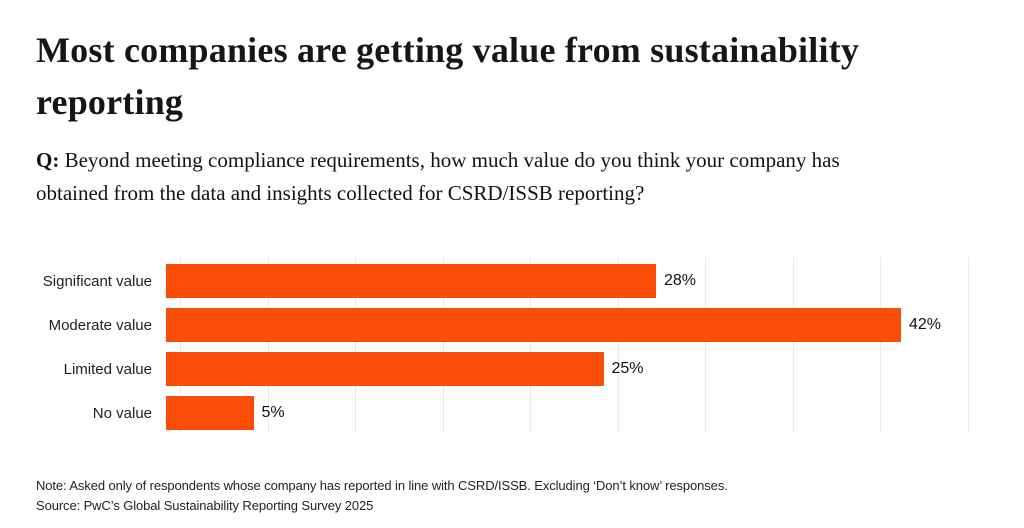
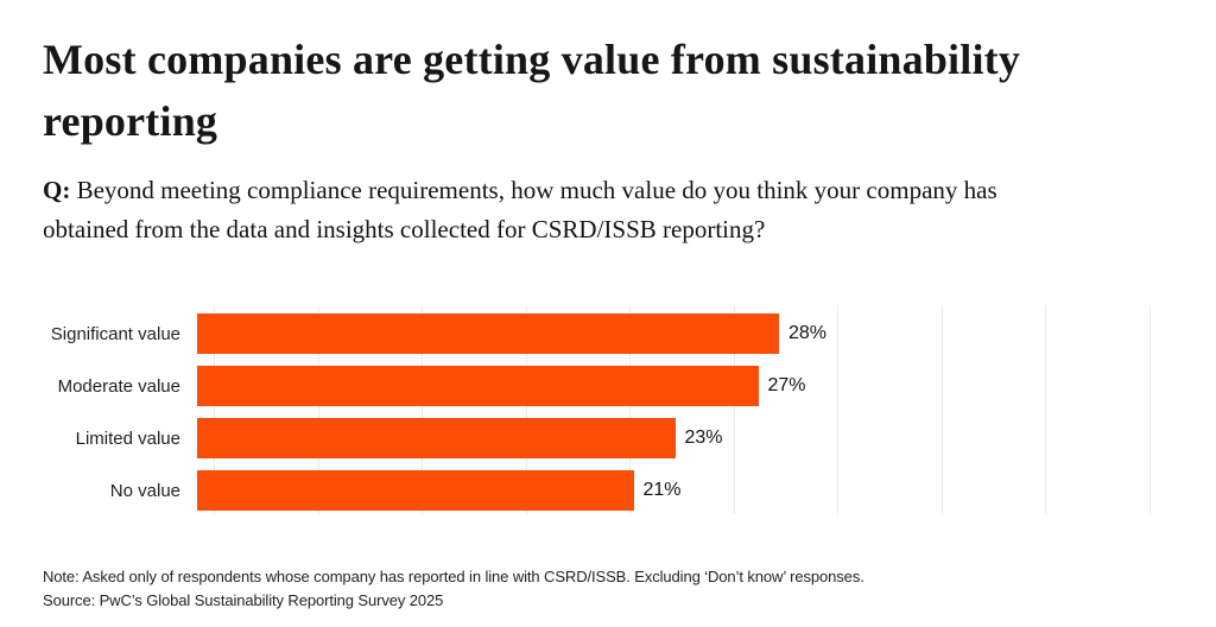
Moderate value: 42% -> 27%
Limited value: 25% -> 23%
No value: 5% -> 21%
